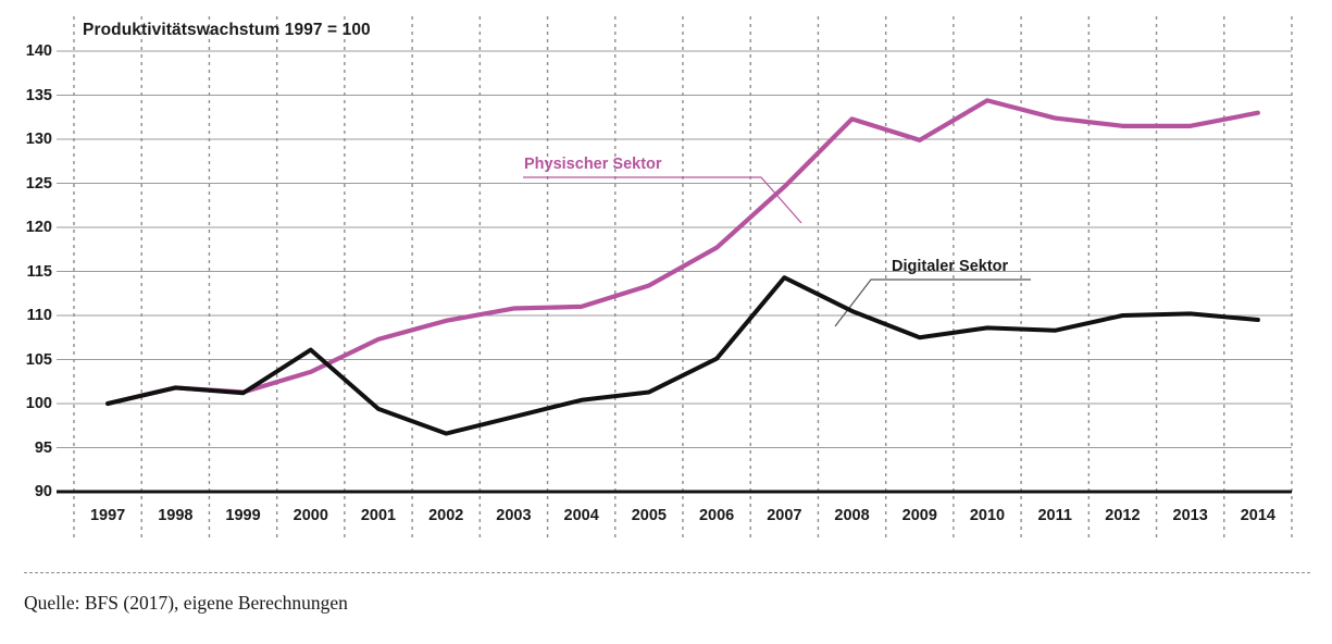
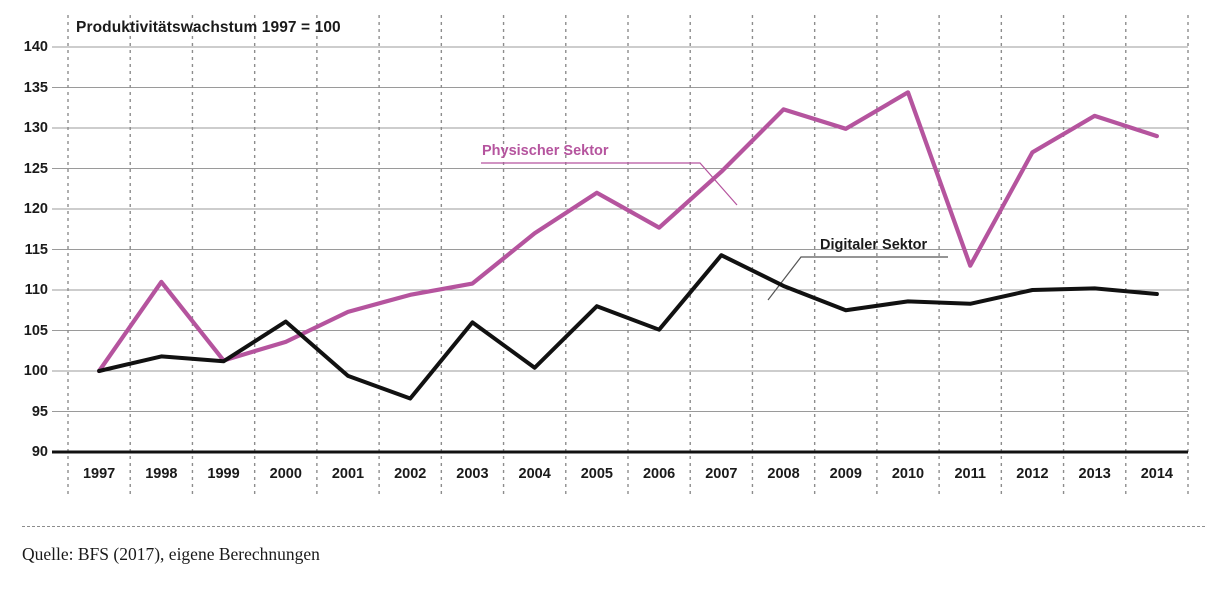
Physischer Sektor/1998: 102 -> 111
Digitaler Sektor/2003: 98 -> 106
Physischer Sektor/2004: 111 -> 117
Physischer Sektor/2005: 113 -> 122
Digitaler Sektor/2005: 101 -> 108
Physischer Sektor/2011: 132 -> 113
Physischer Sektor/2012: 132 -> 127
Physischer Sektor/2014: 133 -> 129
